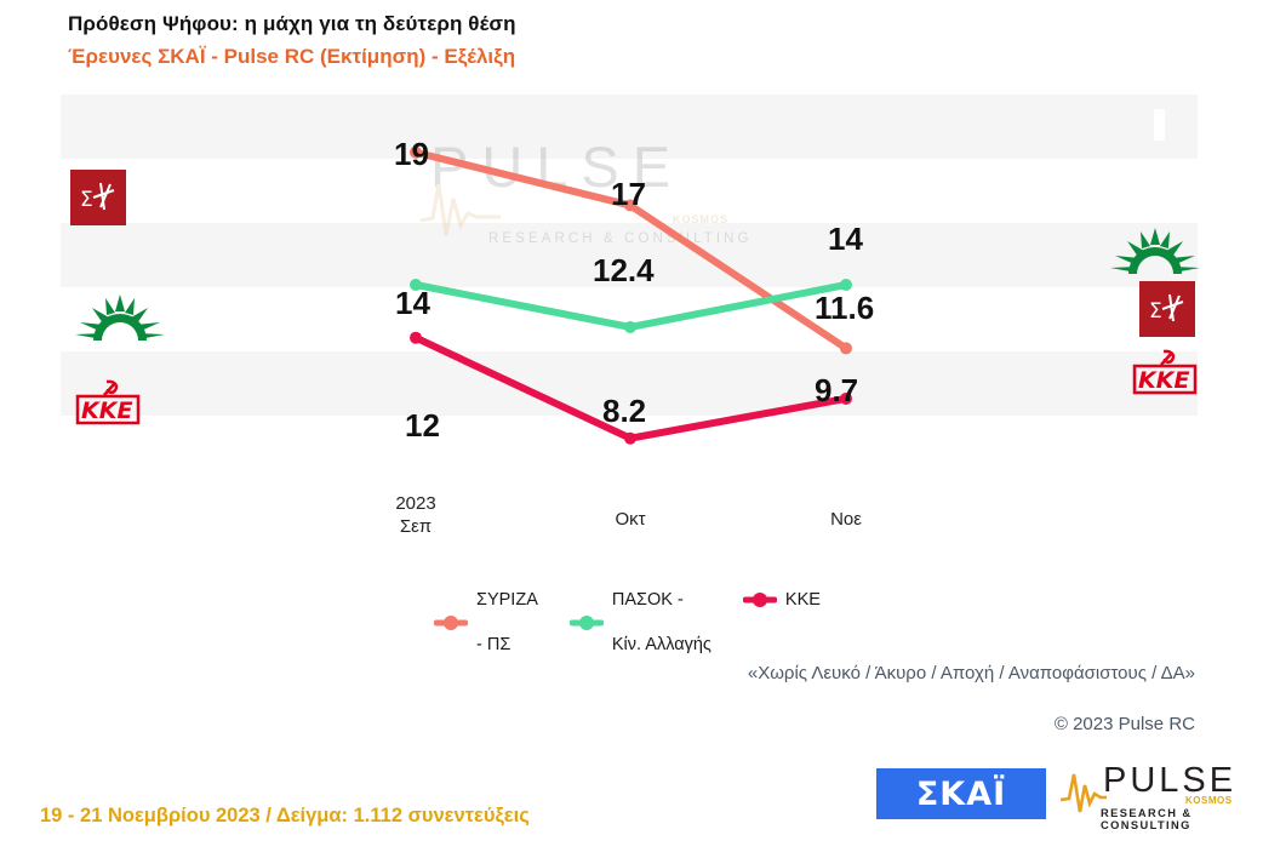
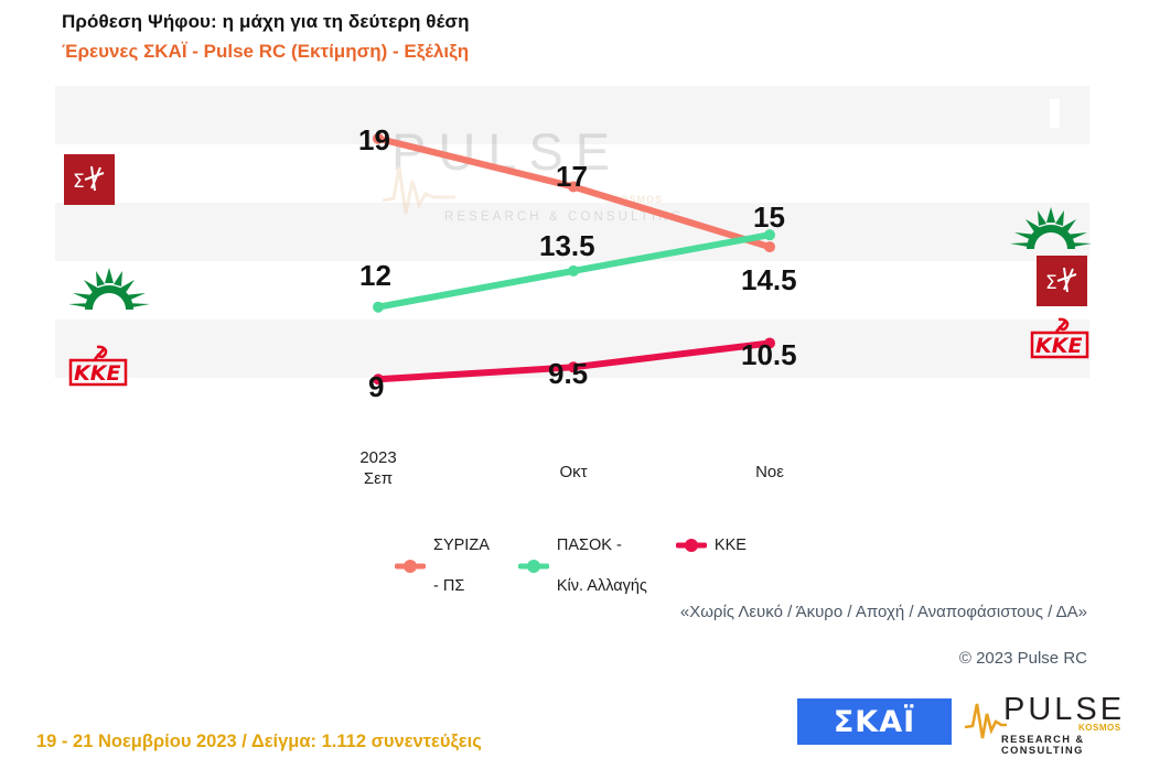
ΠΑΣΟΚ - Κίν. Αλλαγής/2023 Σεπ: 14 -> 12
ΚΚΕ/2023 Σεπ: 12 -> 9
ΠΑΣΟΚ - Κίν. Αλλαγής/Οκτ: 12.4 -> 13.5
ΚΚΕ/Οκτ: 8.2 -> 9.5
ΣΥΡΙΖΑ - ΠΣ/Νοε: 11.6 -> 14.5
ΠΑΣΟΚ - Κίν. Αλλαγής/Νοε: 14 -> 15
ΚΚΕ/Νοε: 9.7 -> 10.5
